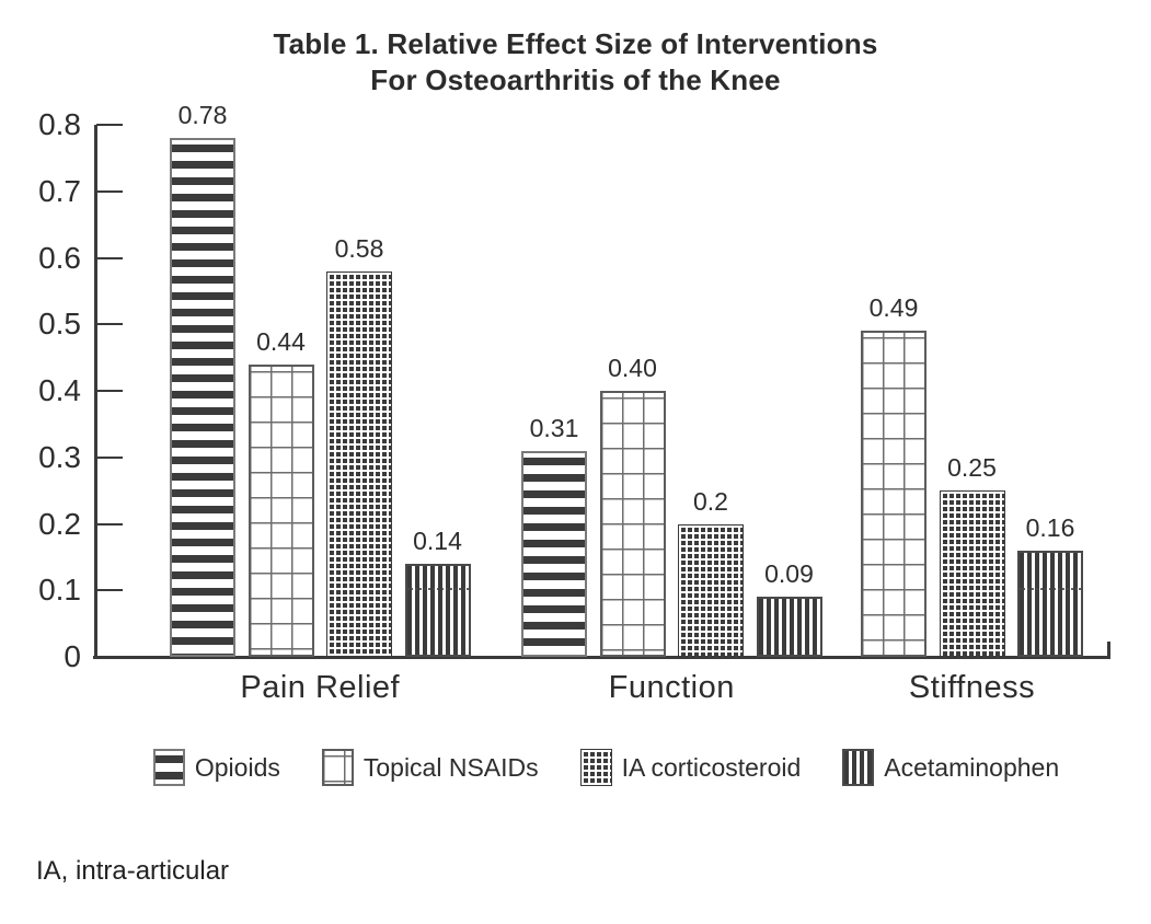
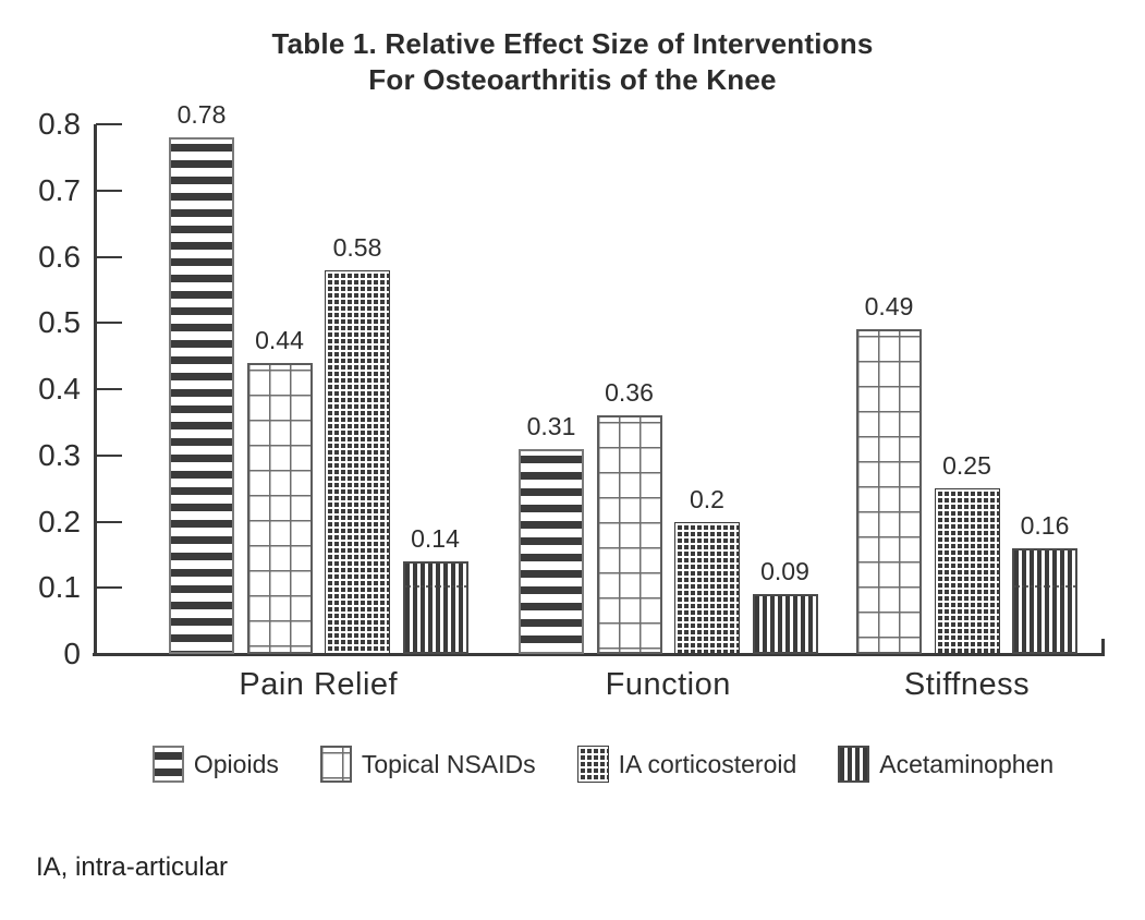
Topical NSAIDs/Function: 0.40 -> 0.36
